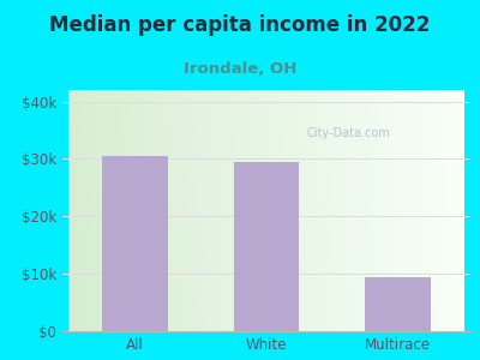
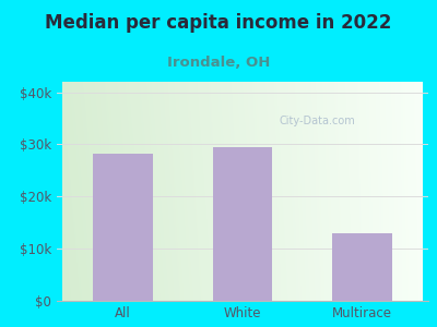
All: $30.5k -> $28.2k
Multirace: $9.5k -> $13.0k
